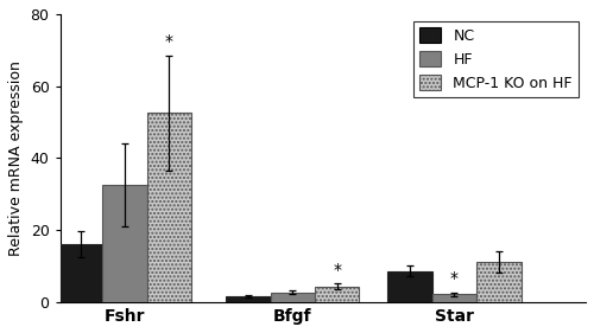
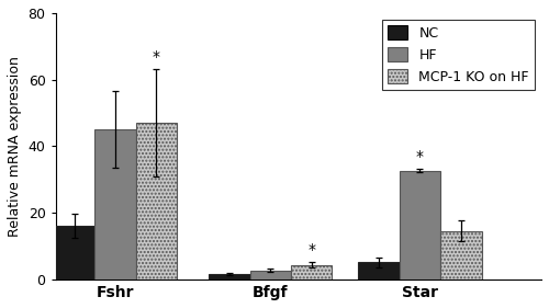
HF/Fshr: 32.5 -> 45.0
MCP-1 KO on HF/Fshr: 52.5 -> 47.0
NC/Star: 8.5 -> 5.0
HF/Star: 2.0 -> 32.5
MCP-1 KO on HF/Star: 11.0 -> 14.5
